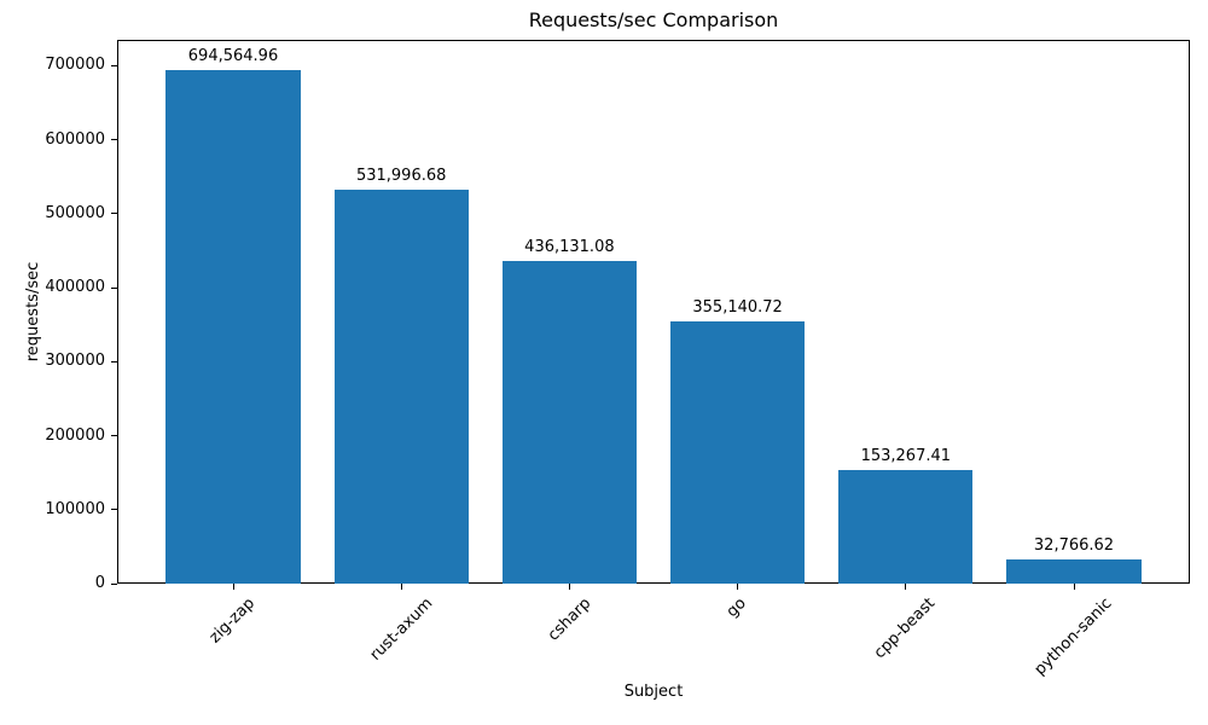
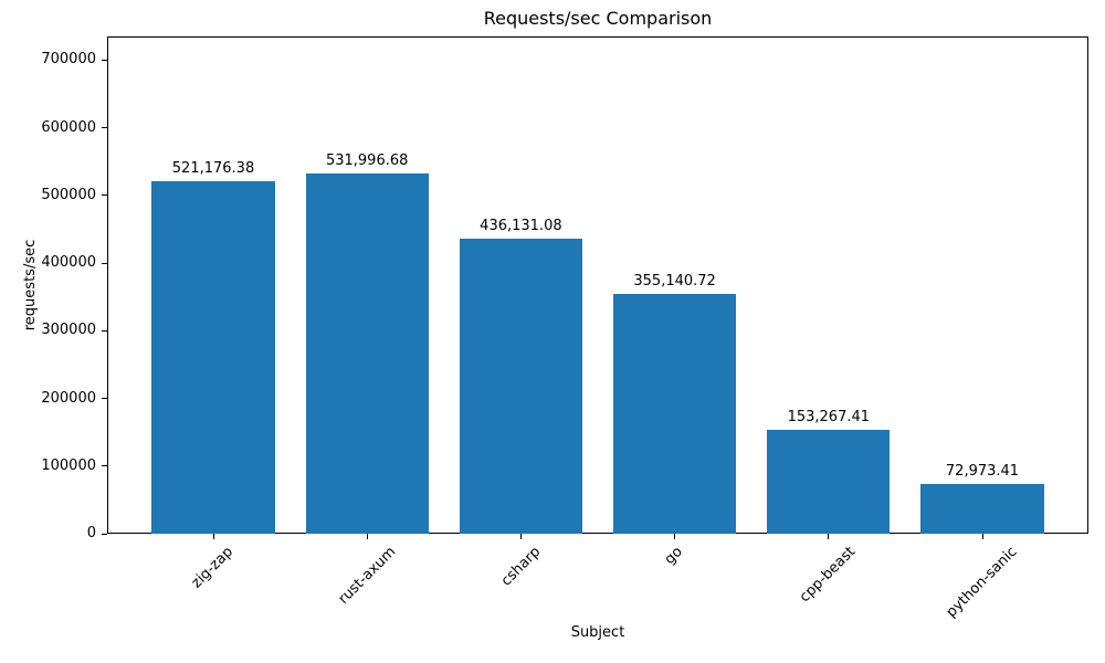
zig-zap: 694,564.96 -> 521,176.38
python-sanic: 32,766.62 -> 72,973.41
